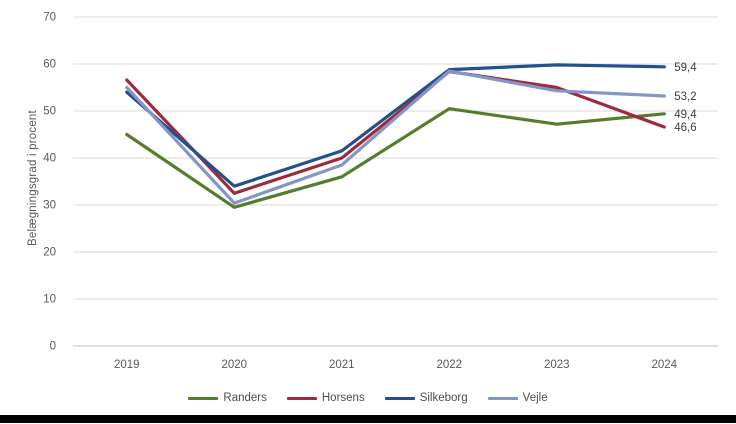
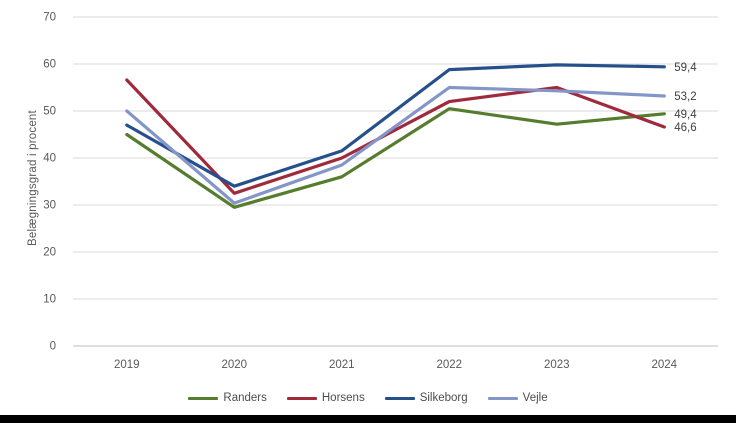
Silkeborg/2019: 54 -> 47
Vejle/2019: 55 -> 50
Horsens/2022: 58 -> 52
Vejle/2022: 58 -> 55
